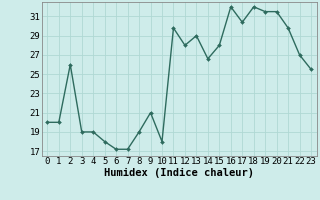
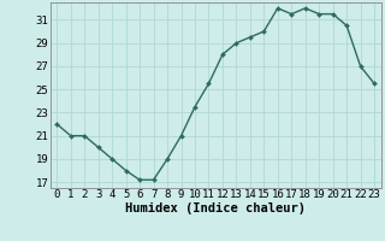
0: 20.0 -> 22.0
1: 20.0 -> 21.0
2: 26.0 -> 21.0
3: 19.0 -> 20.0
10: 18.0 -> 23.5
11: 29.8 -> 25.5
14: 26.6 -> 29.5
15: 28.0 -> 30.0
17: 30.4 -> 31.5
21: 29.8 -> 30.5
